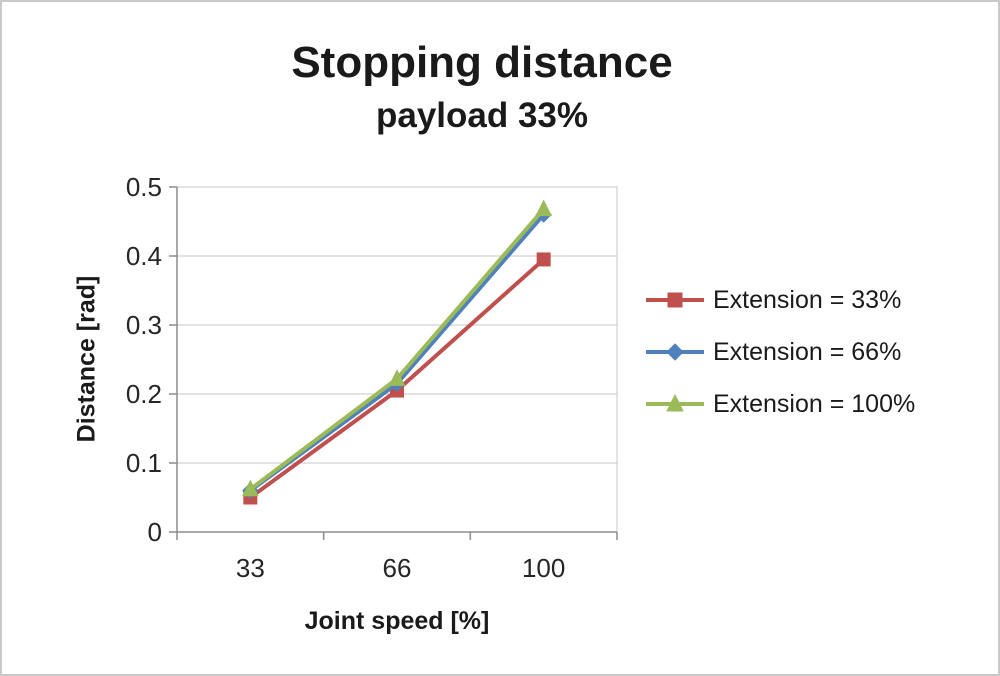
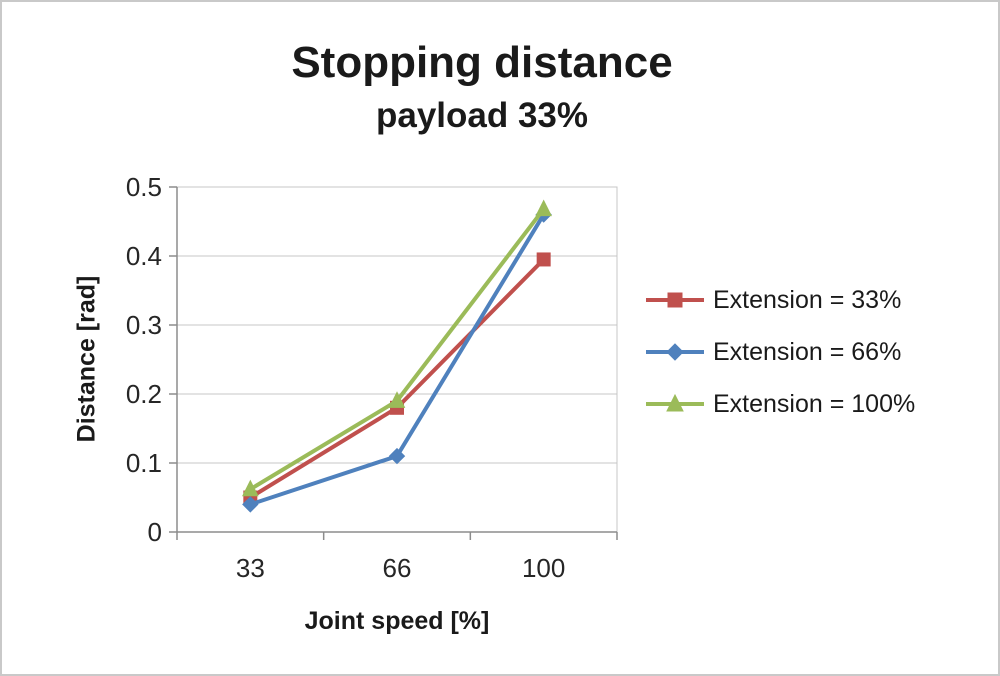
Extension = 66%/33: 0.06 -> 0.04
Extension = 33%/66: 0.20 -> 0.18
Extension = 66%/66: 0.21 -> 0.11
Extension = 100%/66: 0.22 -> 0.19
